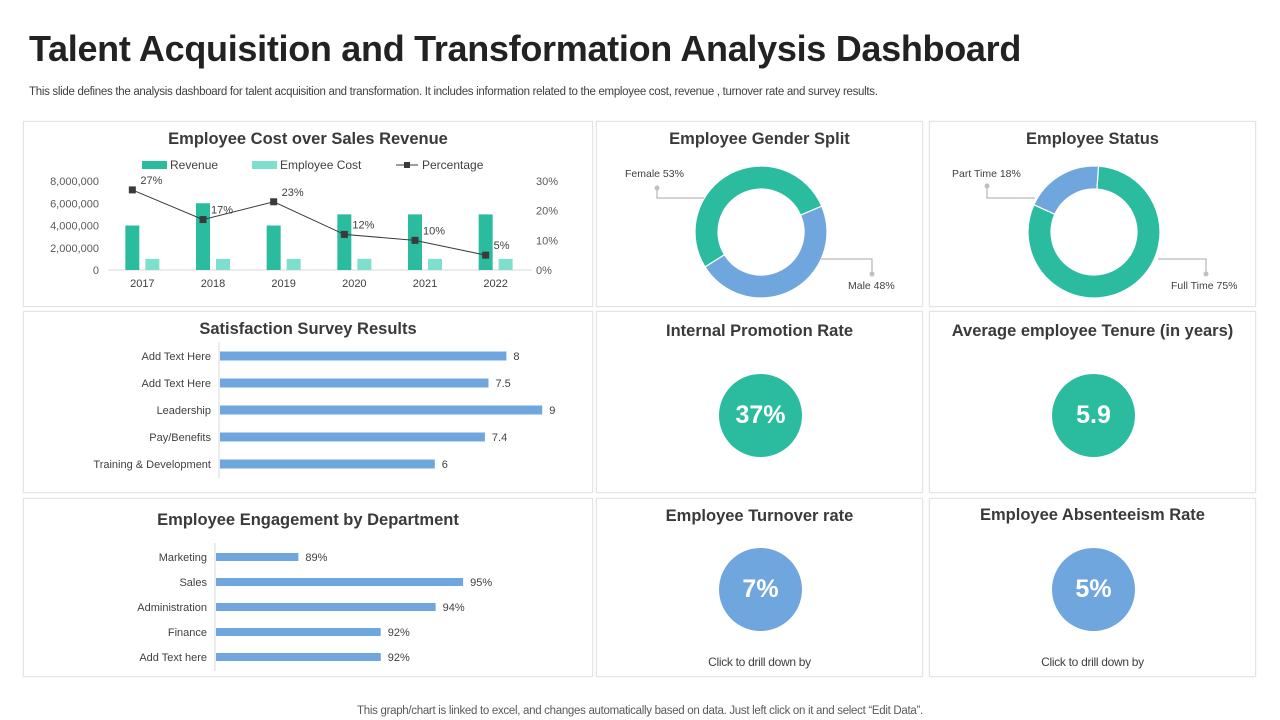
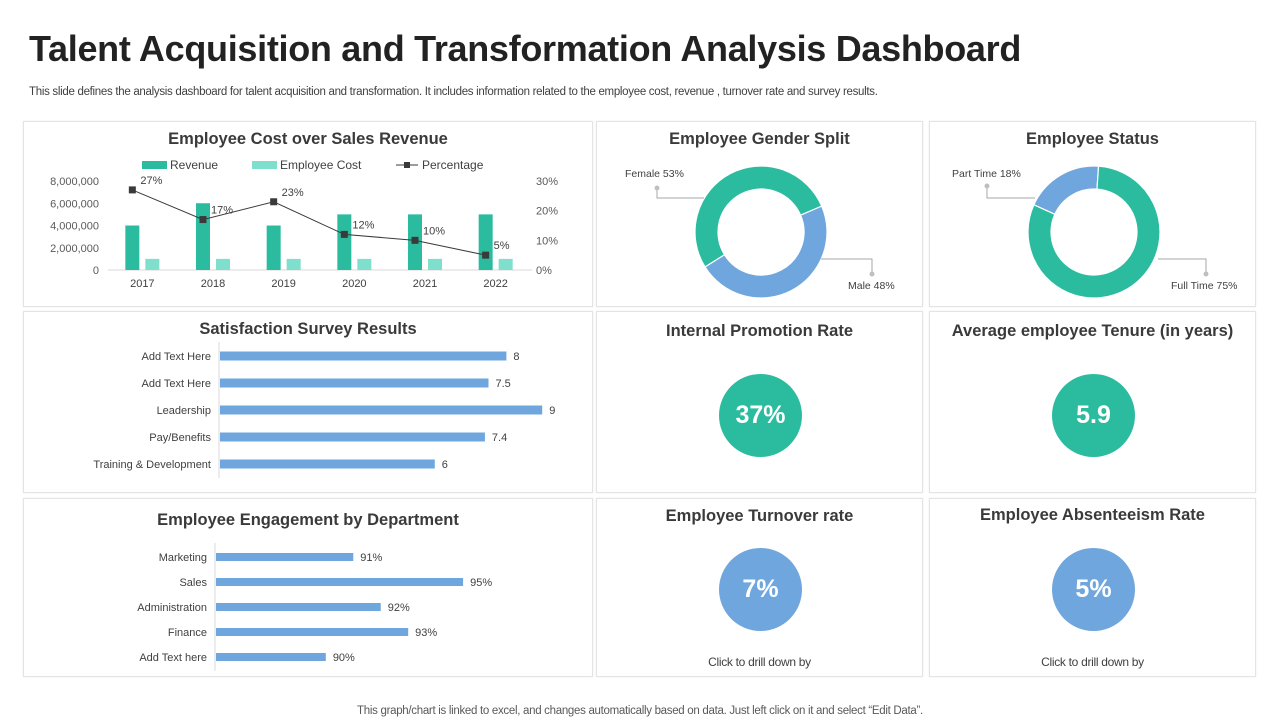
Employee Engagement by Department/Marketing: 89% -> 91%
Employee Engagement by Department/Administration: 94% -> 92%
Employee Engagement by Department/Finance: 92% -> 93%
Employee Engagement by Department/Add Text here: 92% -> 90%
